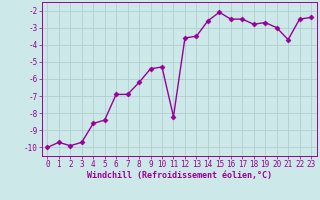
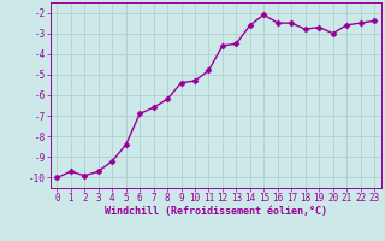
4: -8.6 -> -9.2
7: -6.9 -> -6.6
11: -8.2 -> -4.8
21: -3.7 -> -2.6
